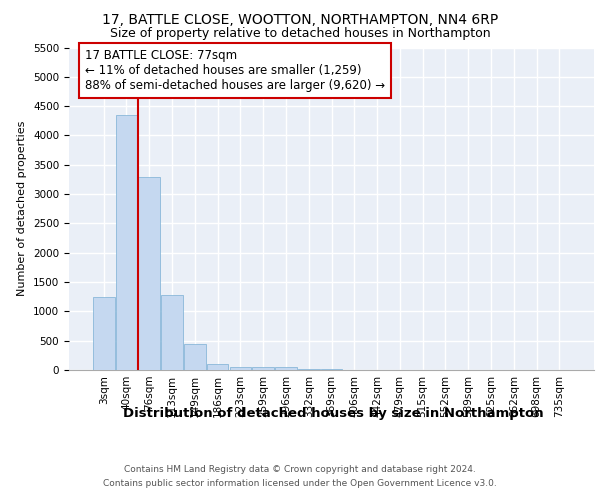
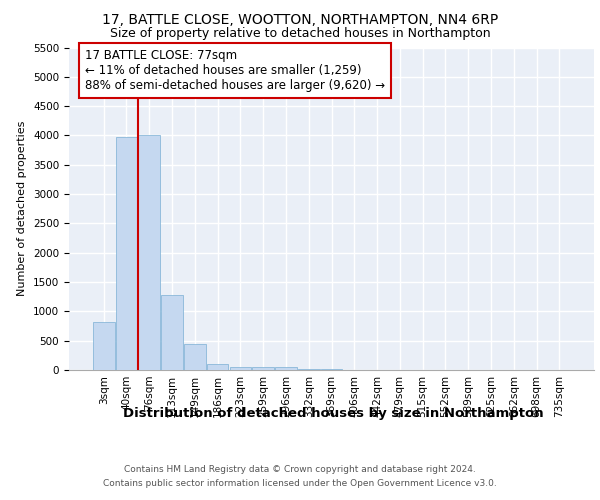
3sqm: 1250 -> 820
40sqm: 4350 -> 3980
76sqm: 3300 -> 4000
